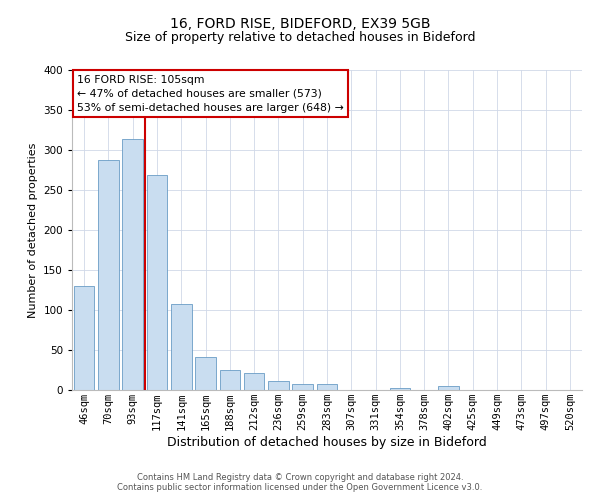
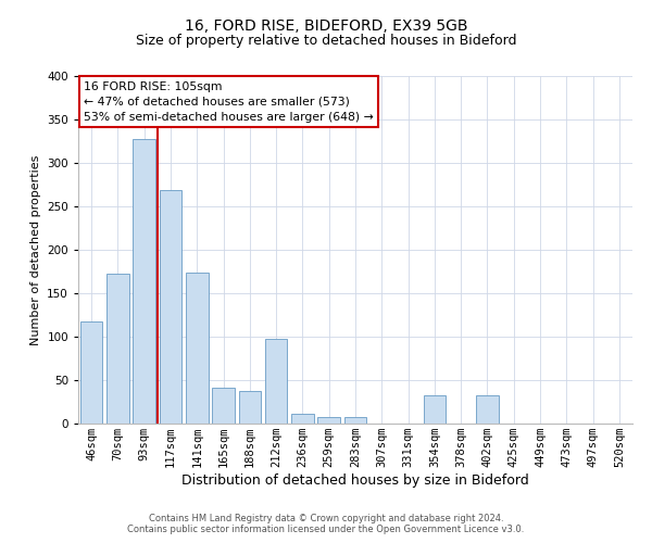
46sqm: 130 -> 118
70sqm: 287 -> 172
93sqm: 314 -> 328
141sqm: 108 -> 174
188sqm: 25 -> 38
212sqm: 21 -> 98
354sqm: 3 -> 32
402sqm: 5 -> 32
